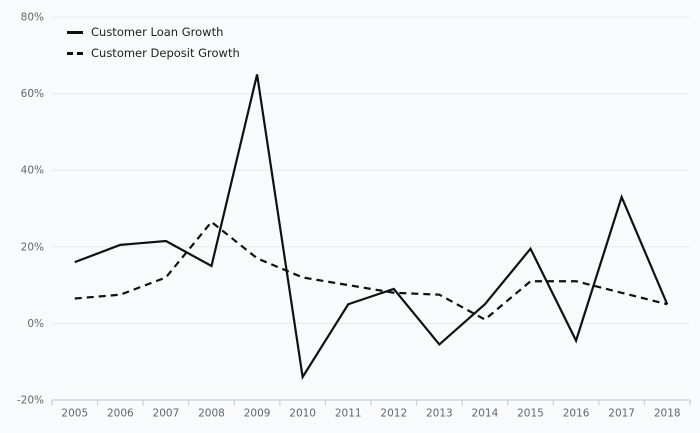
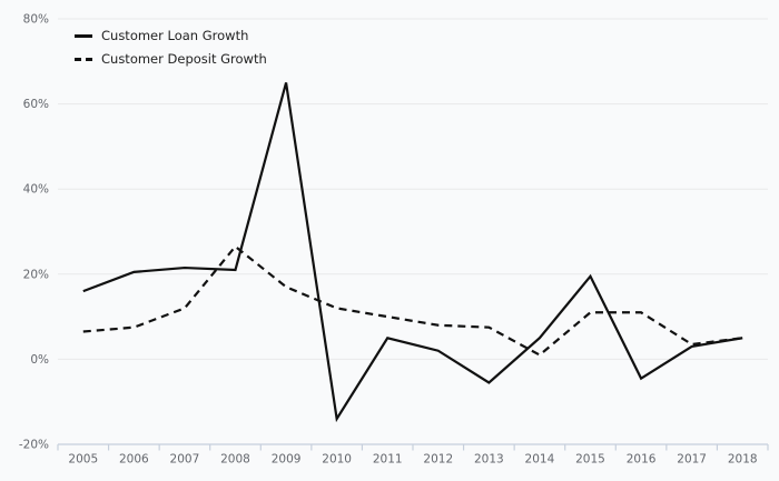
Customer Loan Growth/2008: 15% -> 21%
Customer Loan Growth/2012: 9% -> 2%
Customer Loan Growth/2017: 33% -> 3%
Customer Deposit Growth/2017: 8% -> 4%
